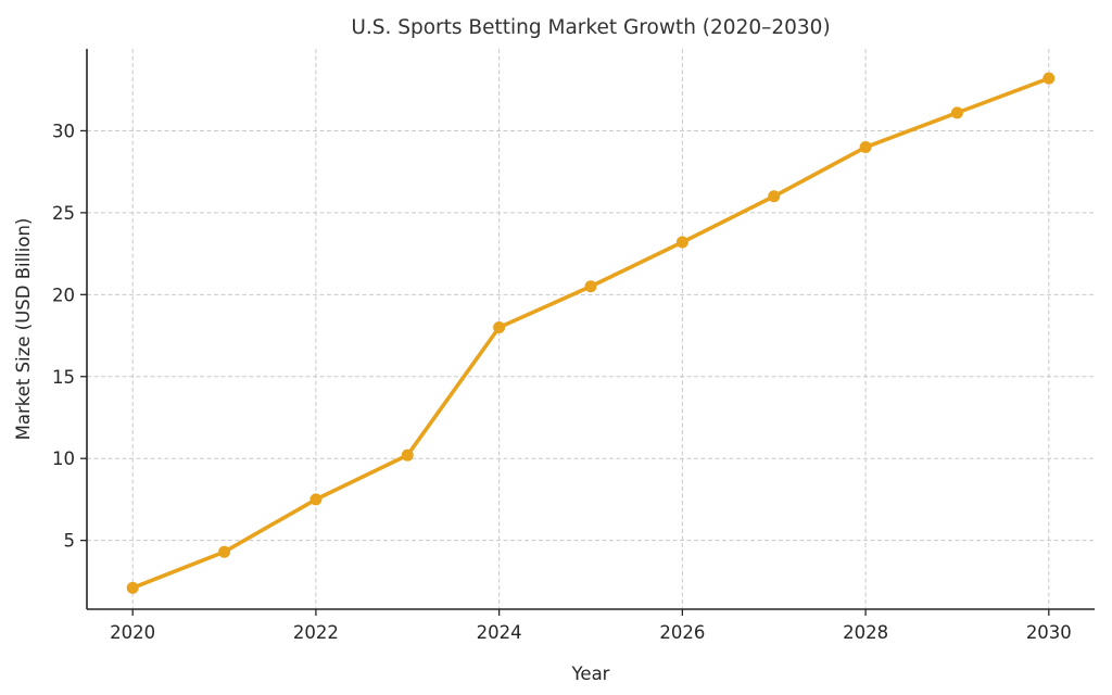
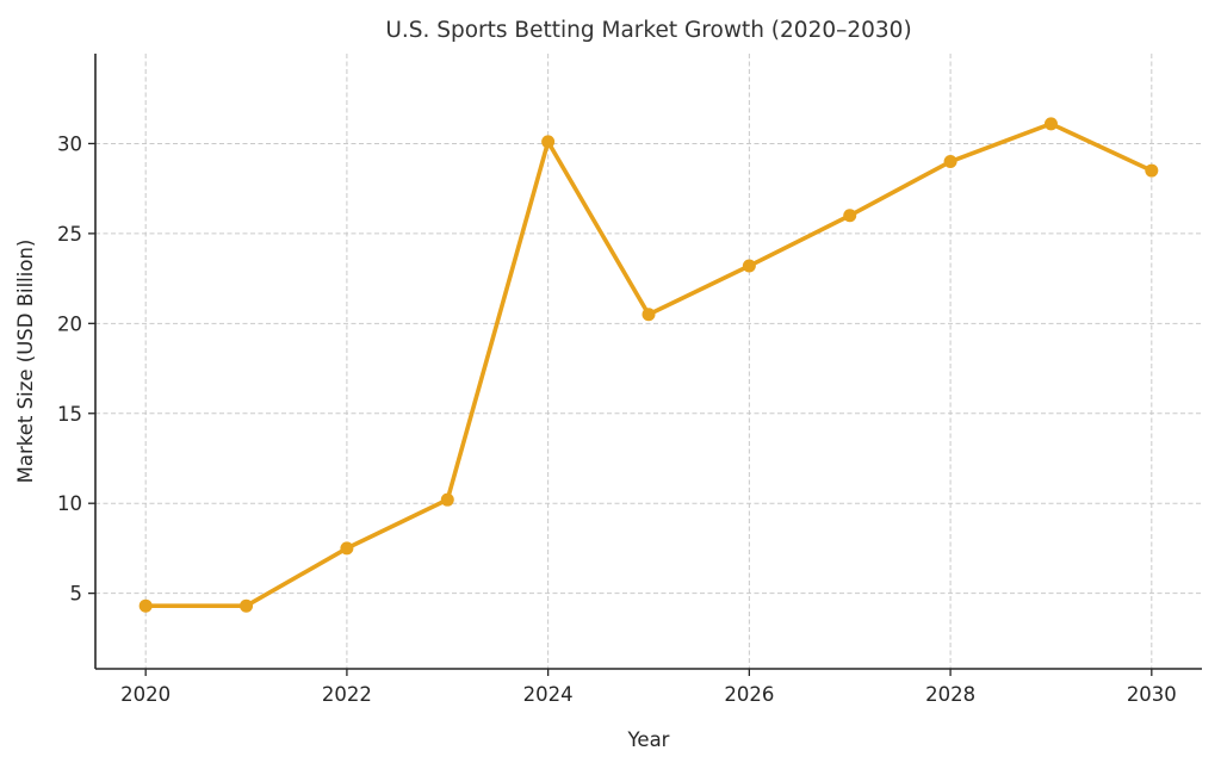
2020: 2.1 -> 4.3
2024: 18.0 -> 30.1
2030: 33.2 -> 28.5
